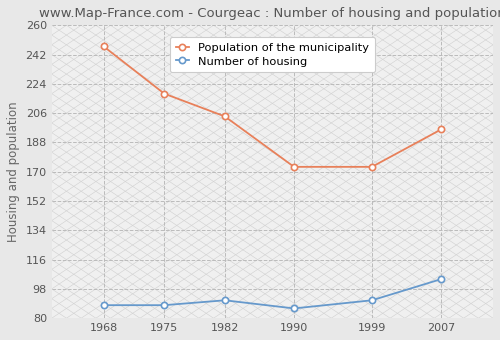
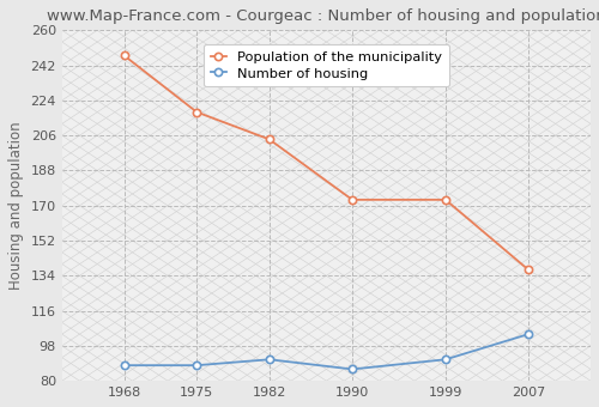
Population of the municipality/2007: 196 -> 137
